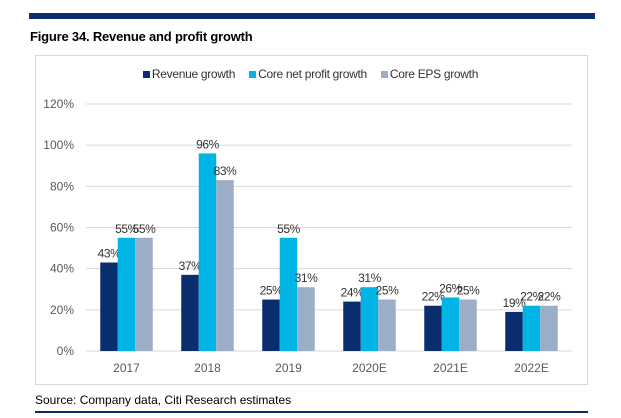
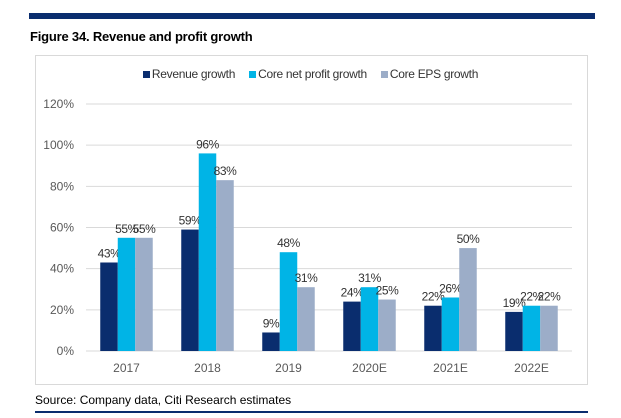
Revenue growth/2018: 37% -> 59%
Revenue growth/2019: 25% -> 9%
Core net profit growth/2019: 55% -> 48%
Core EPS growth/2021E: 25% -> 50%
